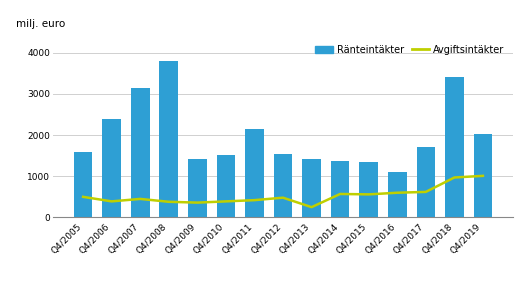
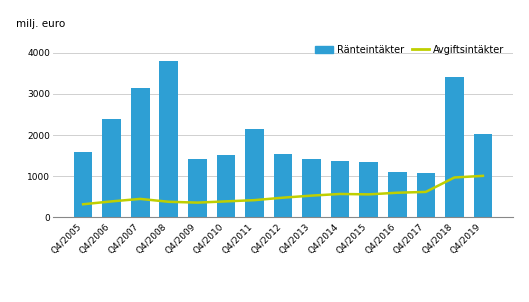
Avgiftsintäkter/Q4/2005: 500 -> 320
Avgiftsintäkter/Q4/2013: 250 -> 530
Ränteintäkter/Q4/2017: 1700 -> 1090
